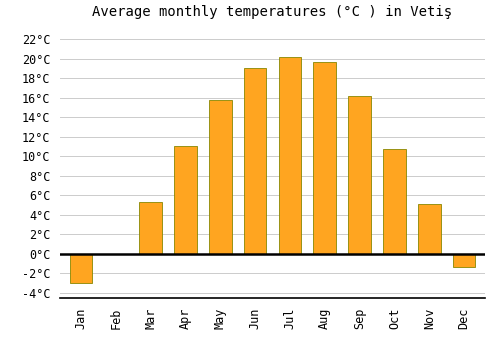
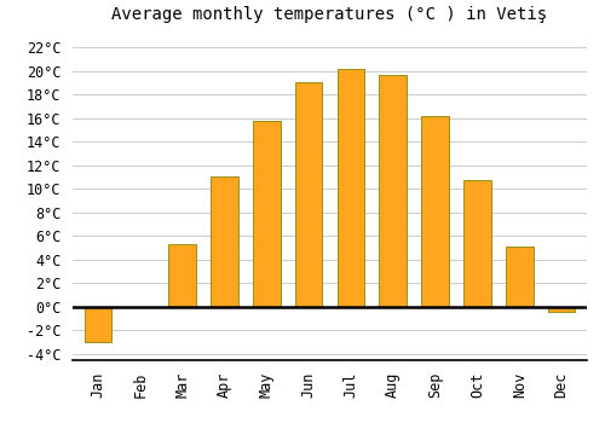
Dec: -1.4°C -> -0.4°C
